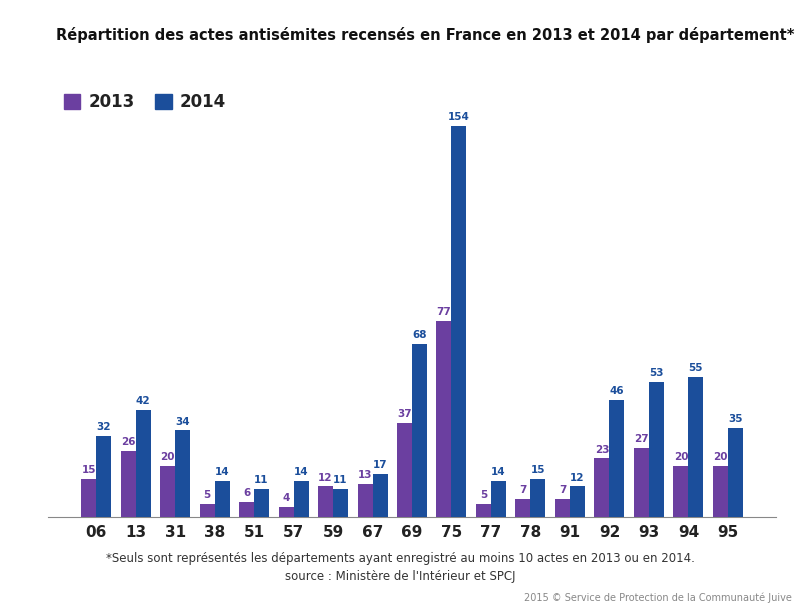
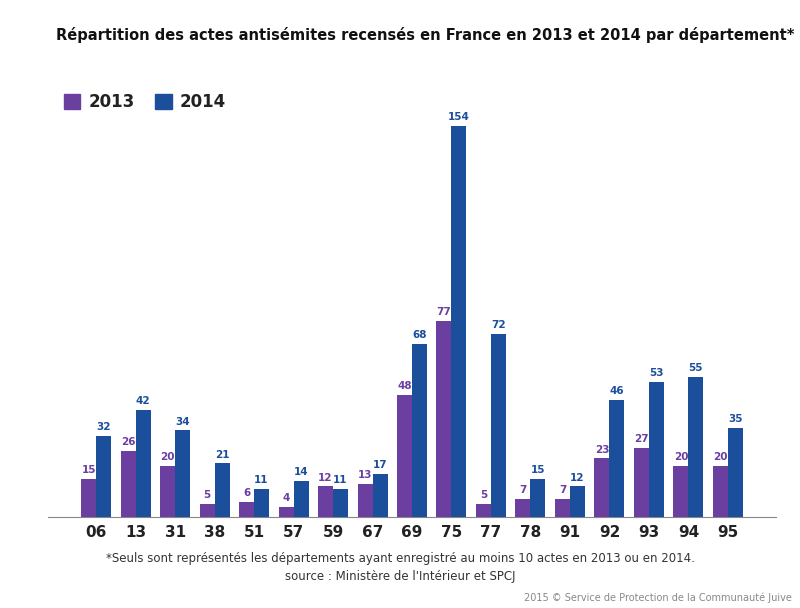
2014/38: 14 -> 21
2013/69: 37 -> 48
2014/77: 14 -> 72
